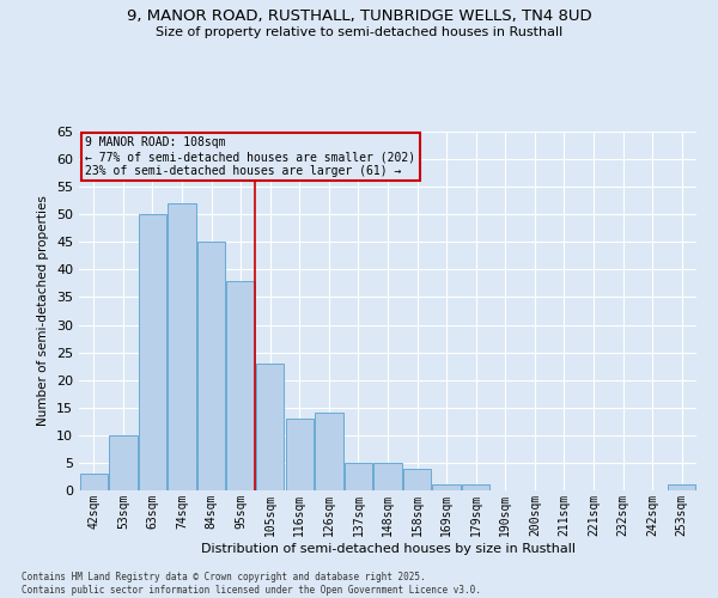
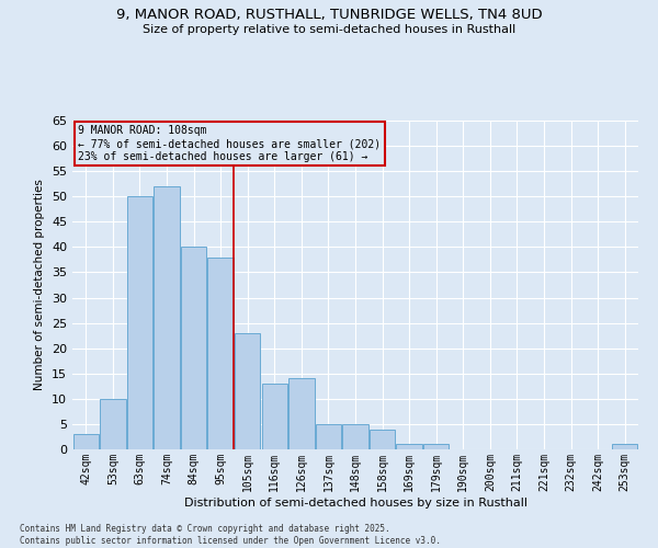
84sqm: 45 -> 40
